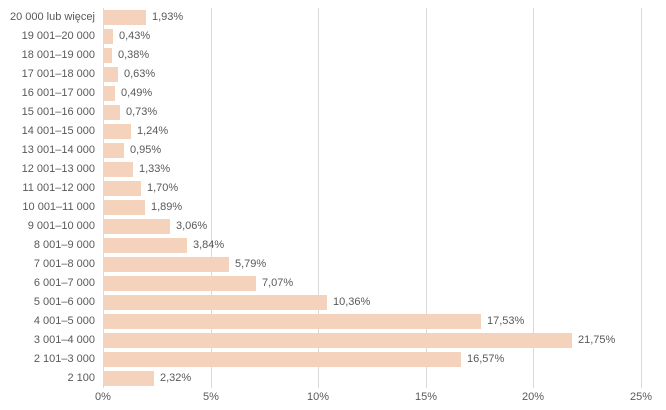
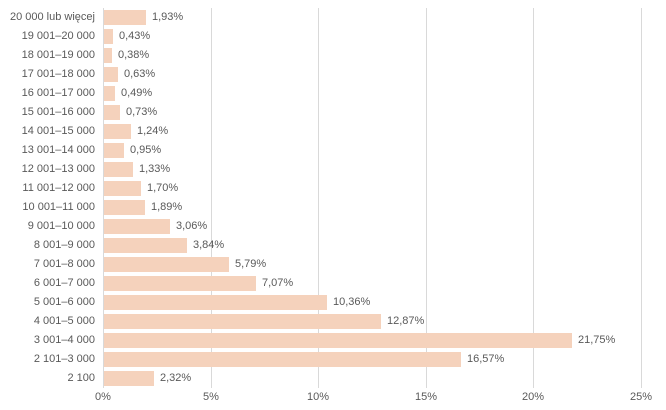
4 001–5 000: 17,53% -> 12,87%
